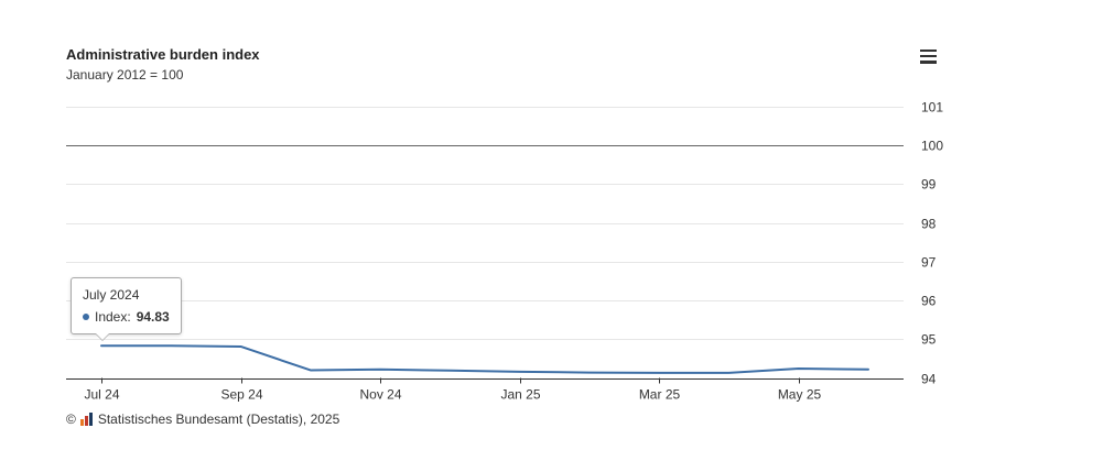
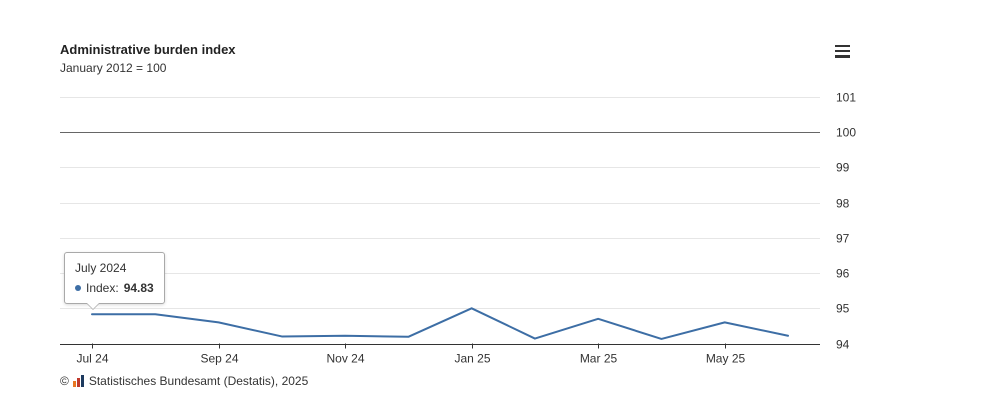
Sep 24: 94.8 -> 94.6
Jan 25: 94.2 -> 95.0
Mar 25: 94.1 -> 94.7
May 25: 94.2 -> 94.6
